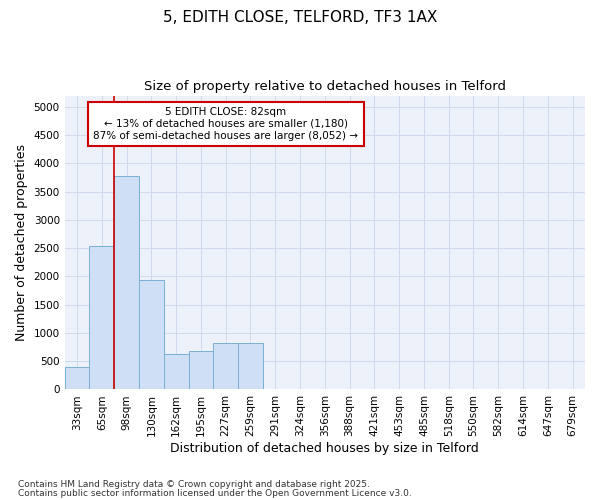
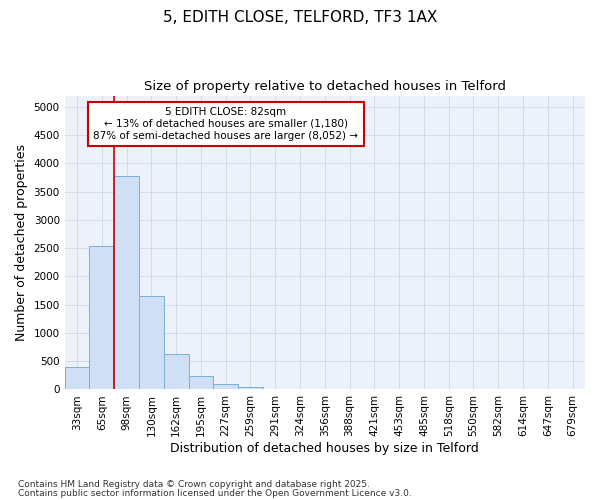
130sqm: 1940 -> 1650
195sqm: 680 -> 240
227sqm: 820 -> 100
259sqm: 820 -> 50
